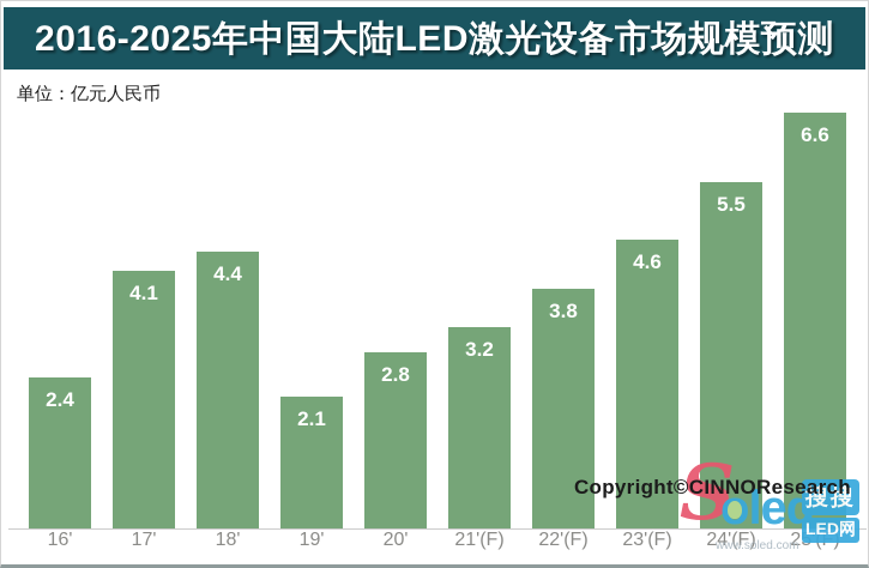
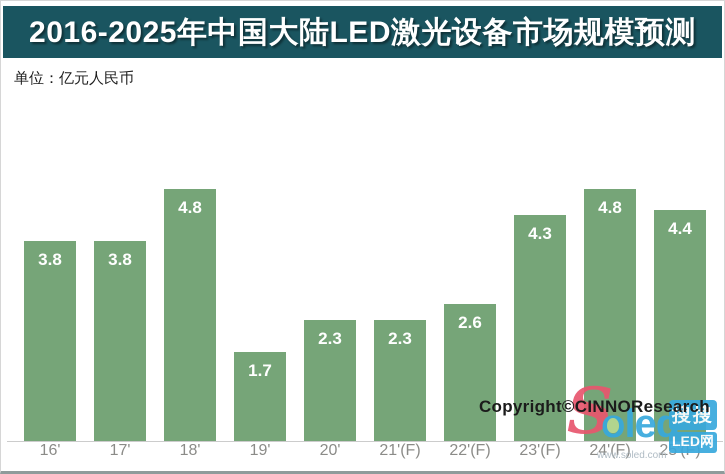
16': 2.4 -> 3.8
17': 4.1 -> 3.8
18': 4.4 -> 4.8
19': 2.1 -> 1.7
20': 2.8 -> 2.3
21'(F): 3.2 -> 2.3
22'(F): 3.8 -> 2.6
23'(F): 4.6 -> 4.3
24'(F): 5.5 -> 4.8
25'(F): 6.6 -> 4.4
